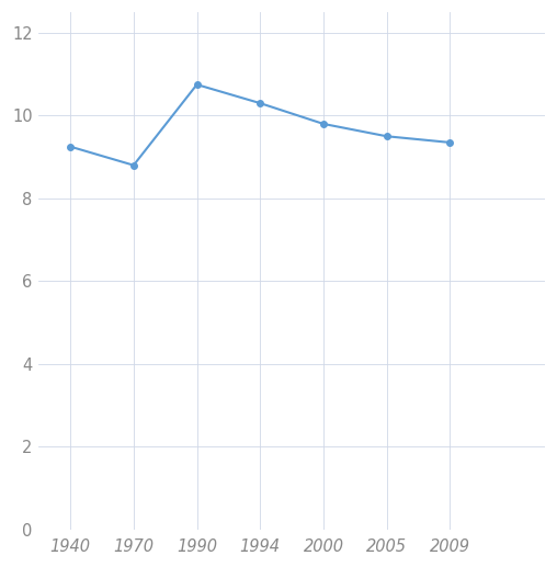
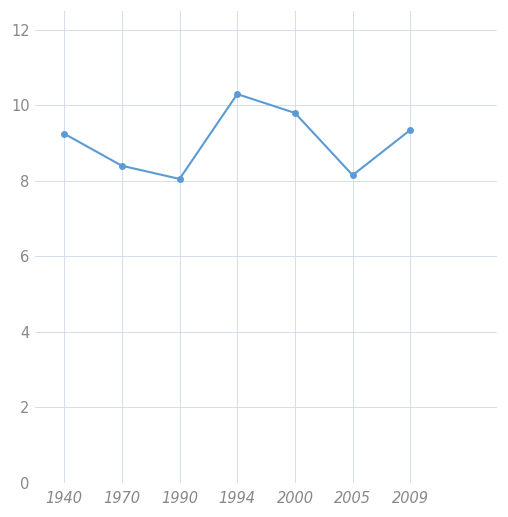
1970: 8.80 -> 8.40
1990: 10.75 -> 8.05
2005: 9.50 -> 8.15
